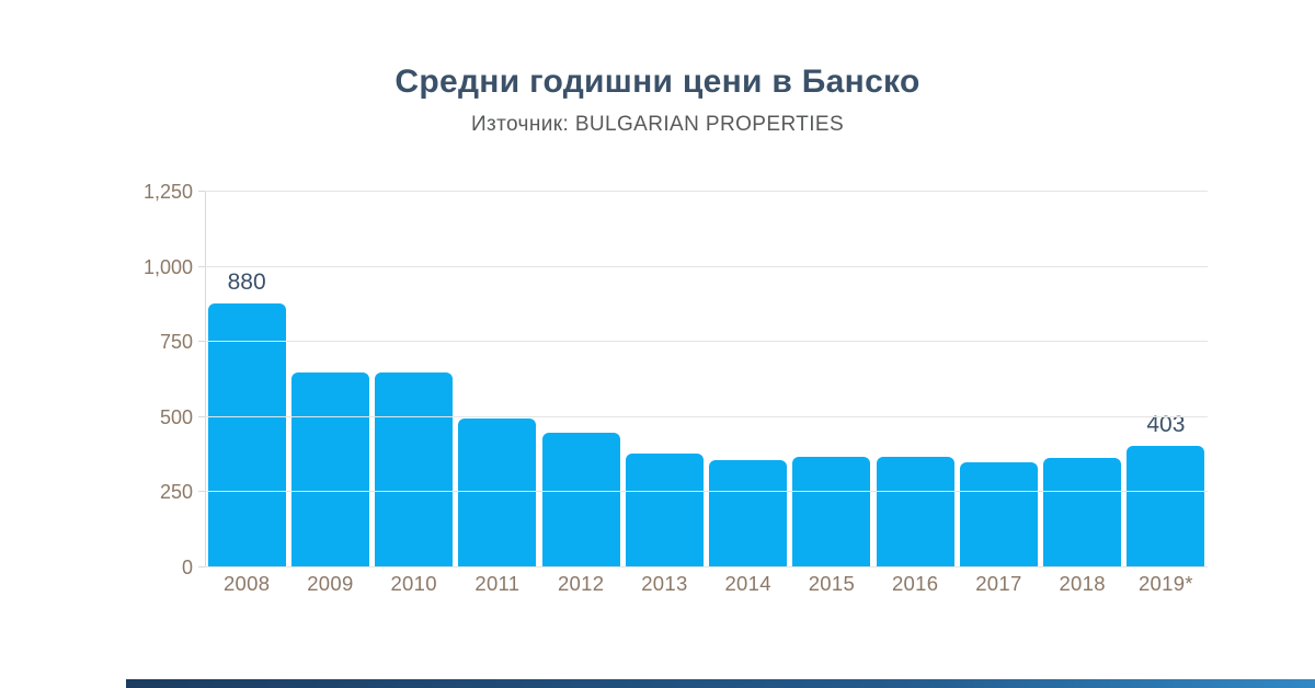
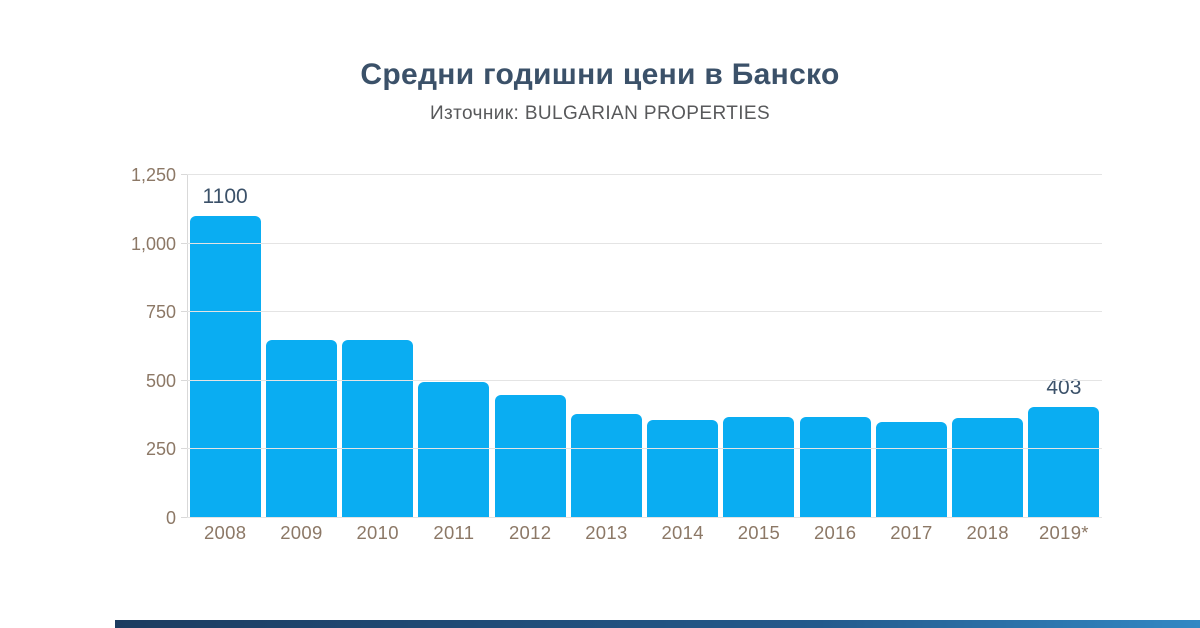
2008: 880 -> 1100
